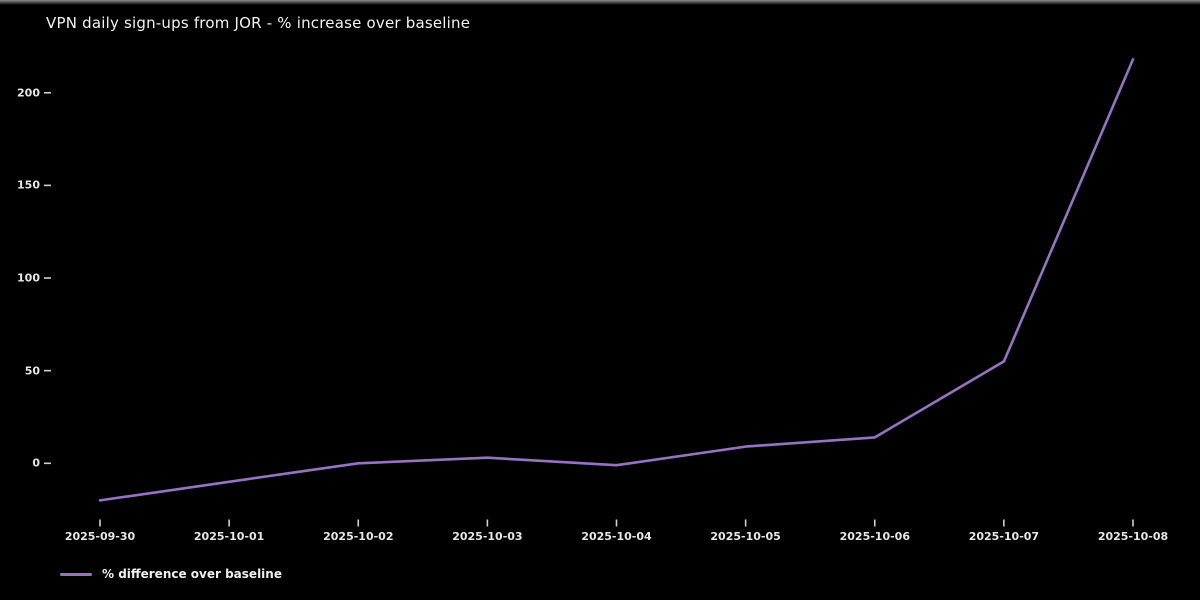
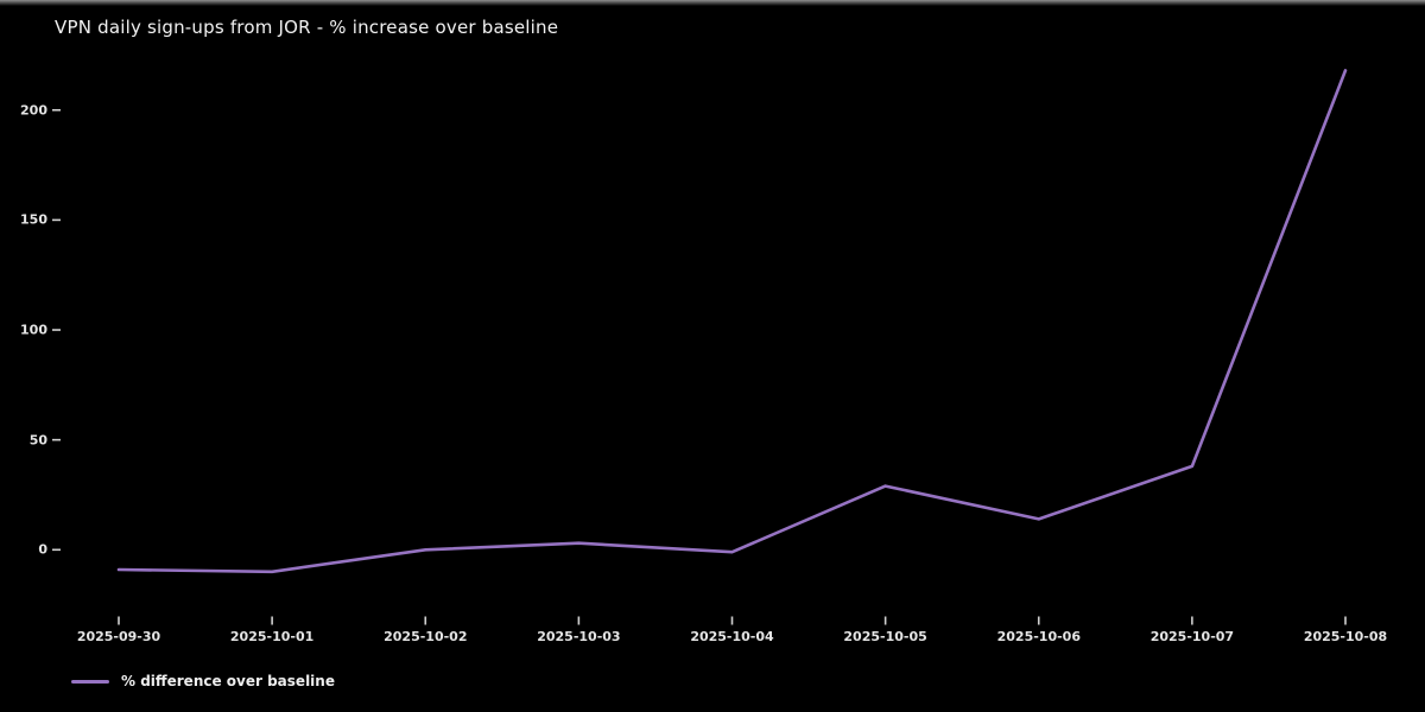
2025-09-30: -20 -> -9
2025-10-05: 9 -> 29
2025-10-07: 55 -> 38
